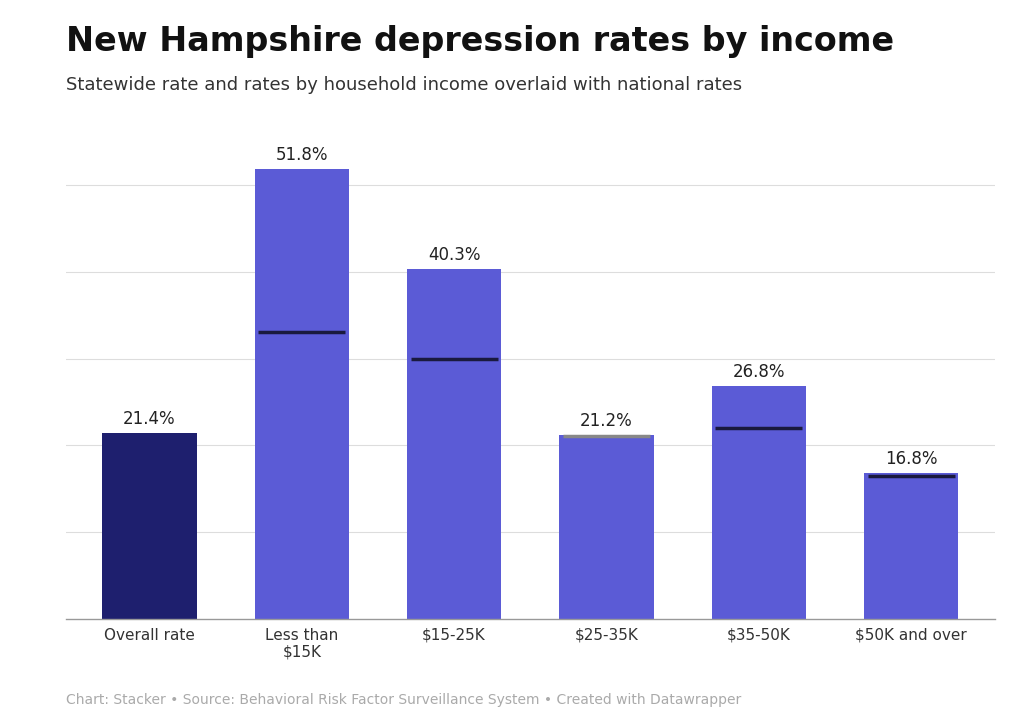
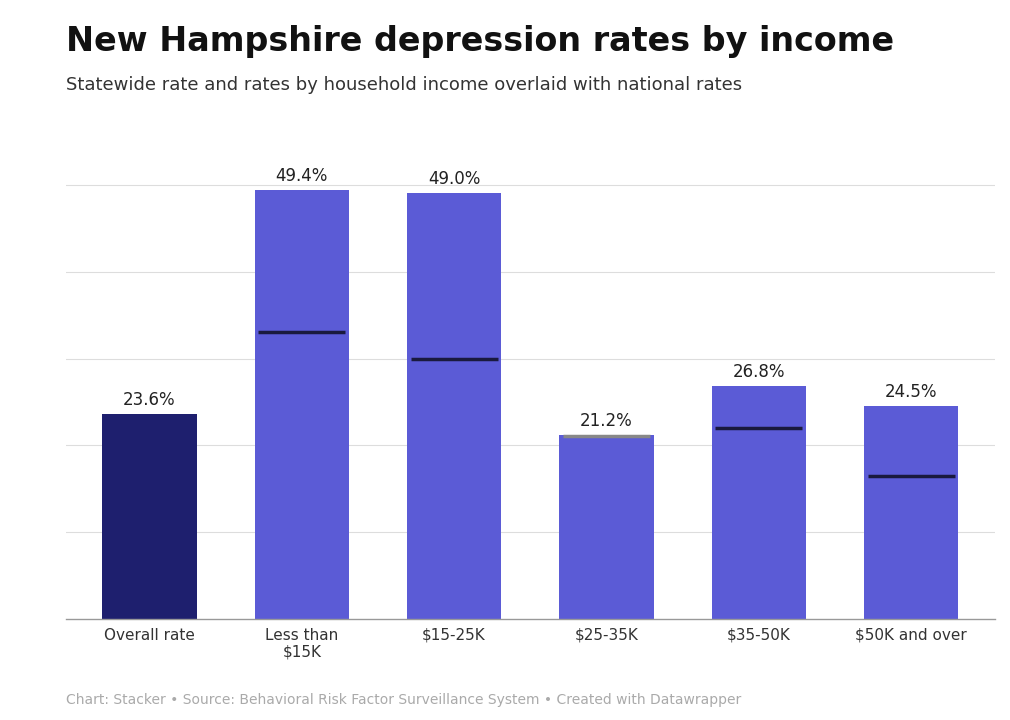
Overall rate: 21.4% -> 23.6%
Less than $15K: 51.8% -> 49.4%
$15-25K: 40.3% -> 49.0%
$50K and over: 16.8% -> 24.5%
